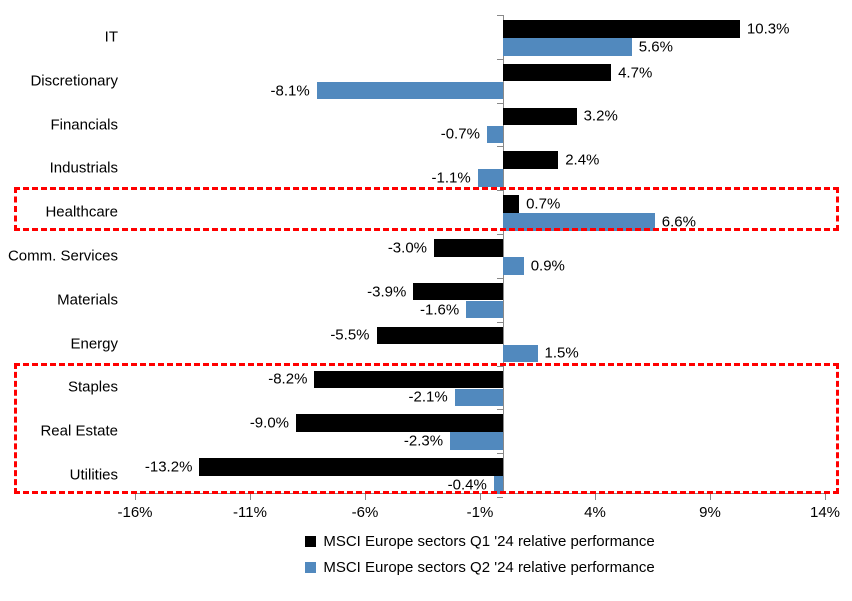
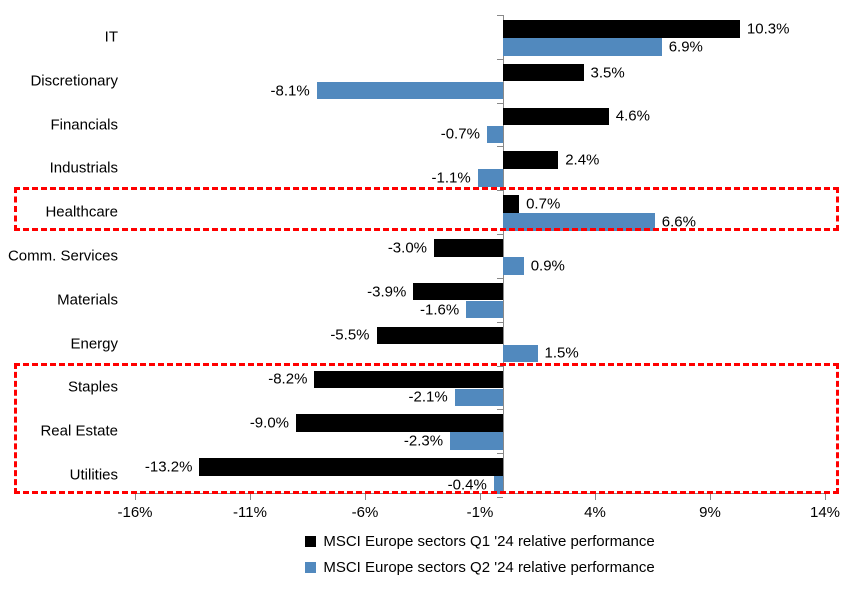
MSCI Europe sectors Q2 '24 relative performance/IT: 5.6% -> 6.9%
MSCI Europe sectors Q1 '24 relative performance/Discretionary: 4.7% -> 3.5%
MSCI Europe sectors Q1 '24 relative performance/Financials: 3.2% -> 4.6%
